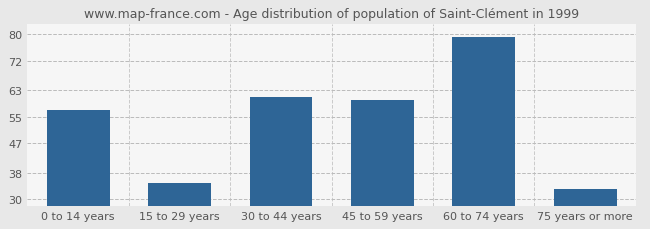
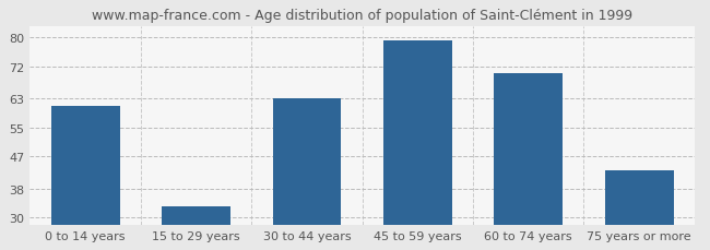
0 to 14 years: 57 -> 61
15 to 29 years: 35 -> 33
30 to 44 years: 61 -> 63
45 to 59 years: 60 -> 79
60 to 74 years: 79 -> 70
75 years or more: 33 -> 43
